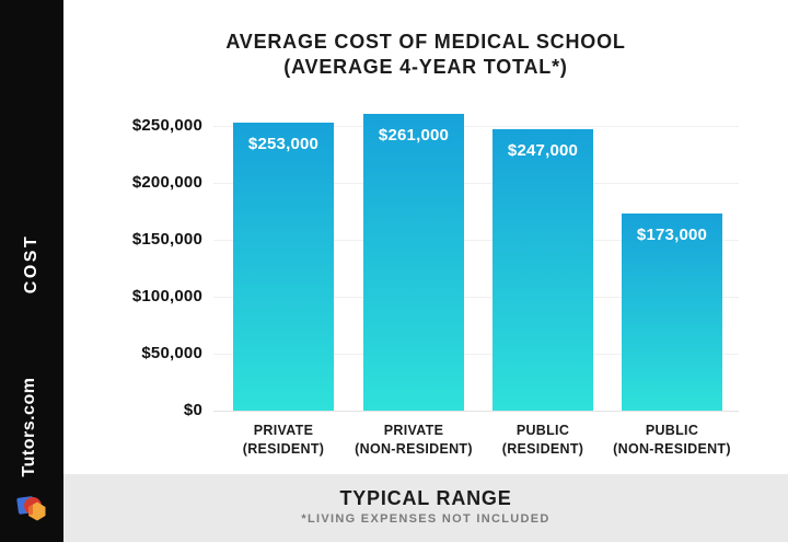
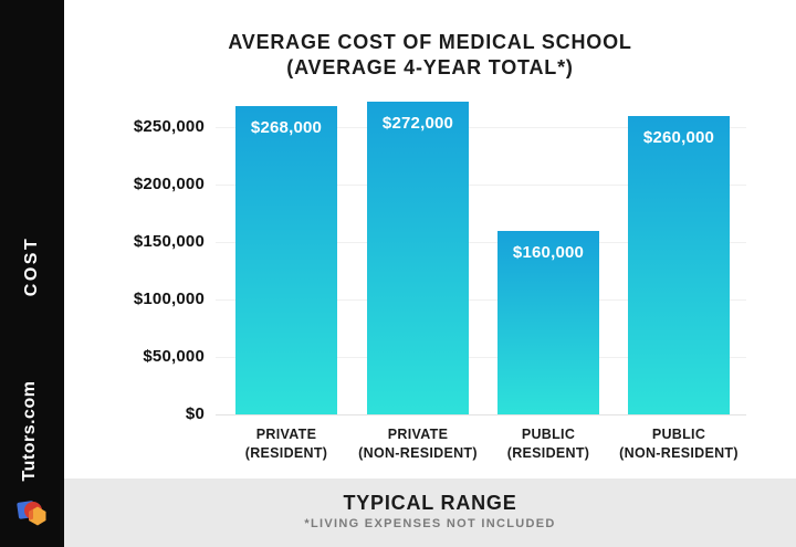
PRIVATE (RESIDENT): $253,000 -> $268,000
PRIVATE (NON-RESIDENT): $261,000 -> $272,000
PUBLIC (RESIDENT): $247,000 -> $160,000
PUBLIC (NON-RESIDENT): $173,000 -> $260,000
